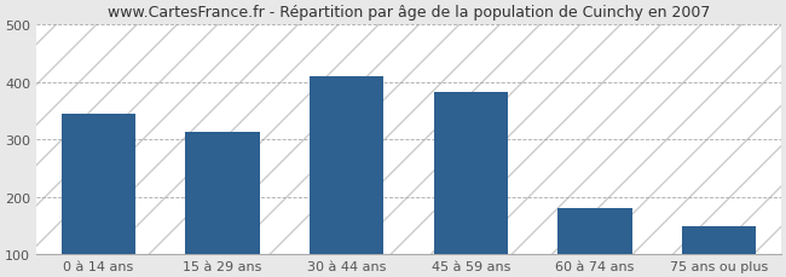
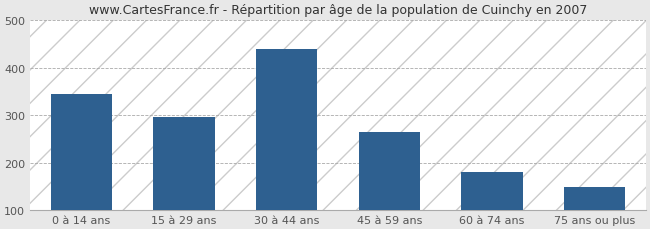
15 à 29 ans: 312 -> 295
30 à 44 ans: 410 -> 440
45 à 59 ans: 383 -> 265
